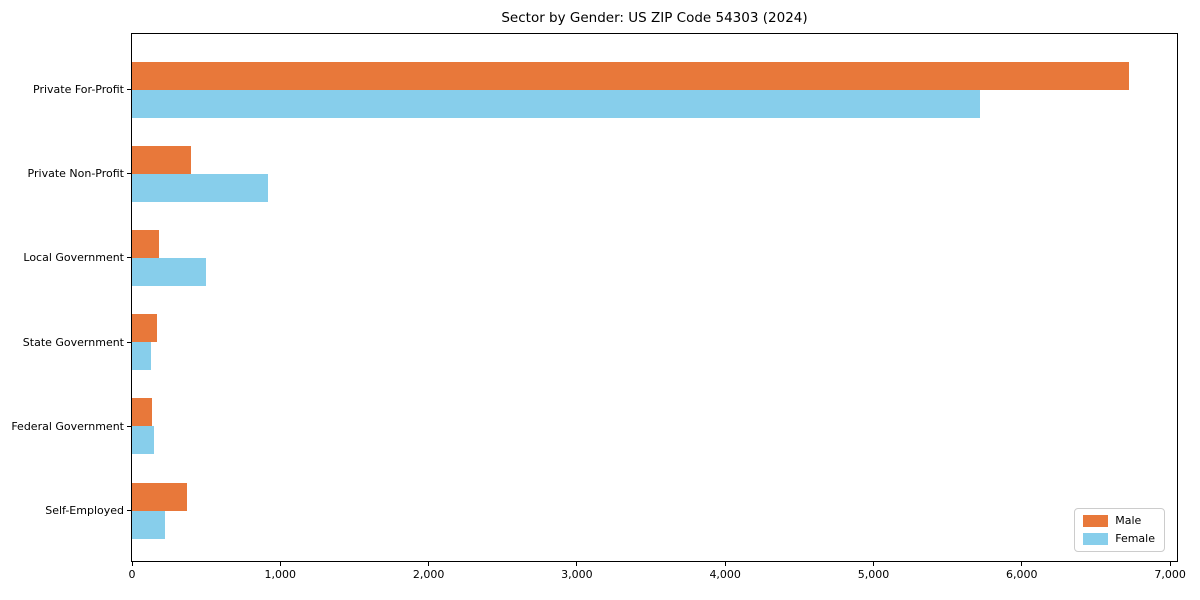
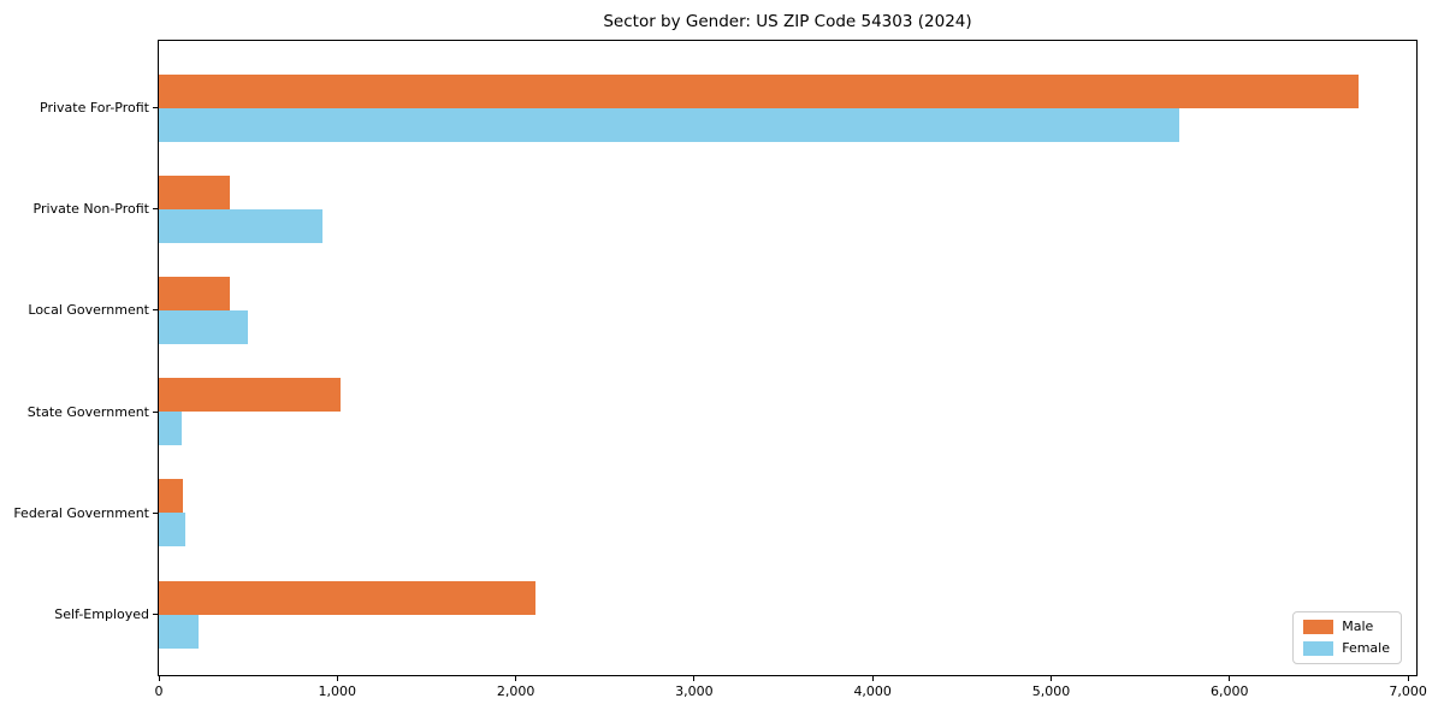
Male/Local Government: 180 -> 400
Male/State Government: 170 -> 1020
Male/Self-Employed: 370 -> 2110
